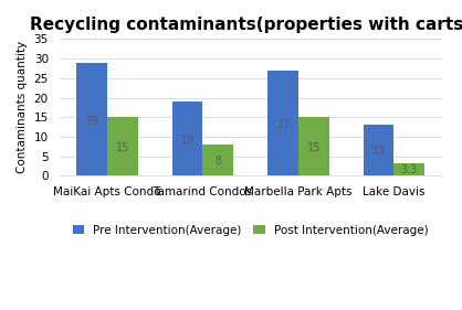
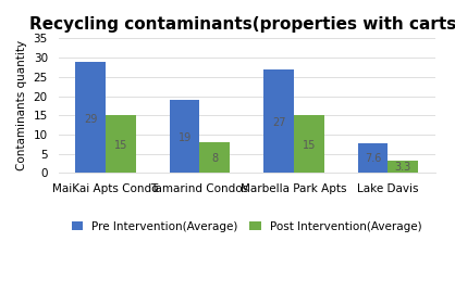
Pre Intervention(Average)/Lake Davis: 13 -> 7.6
